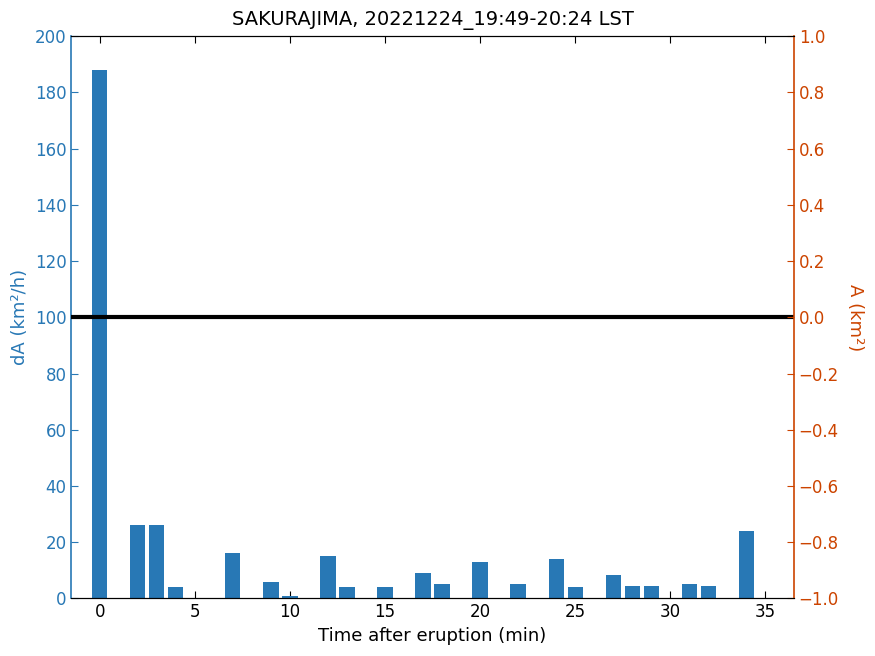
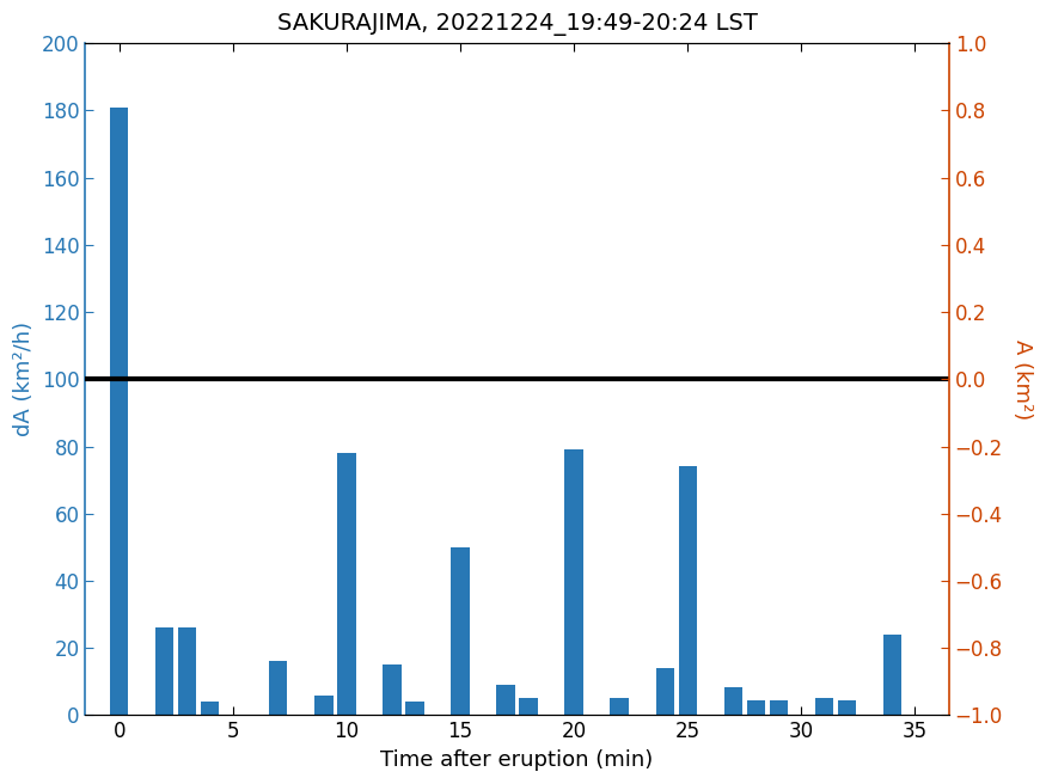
0: 188.0 -> 181.0
10: 1.0 -> 78.0
15: 4.0 -> 50.0
20: 13.0 -> 79.0
25: 4.0 -> 74.0
